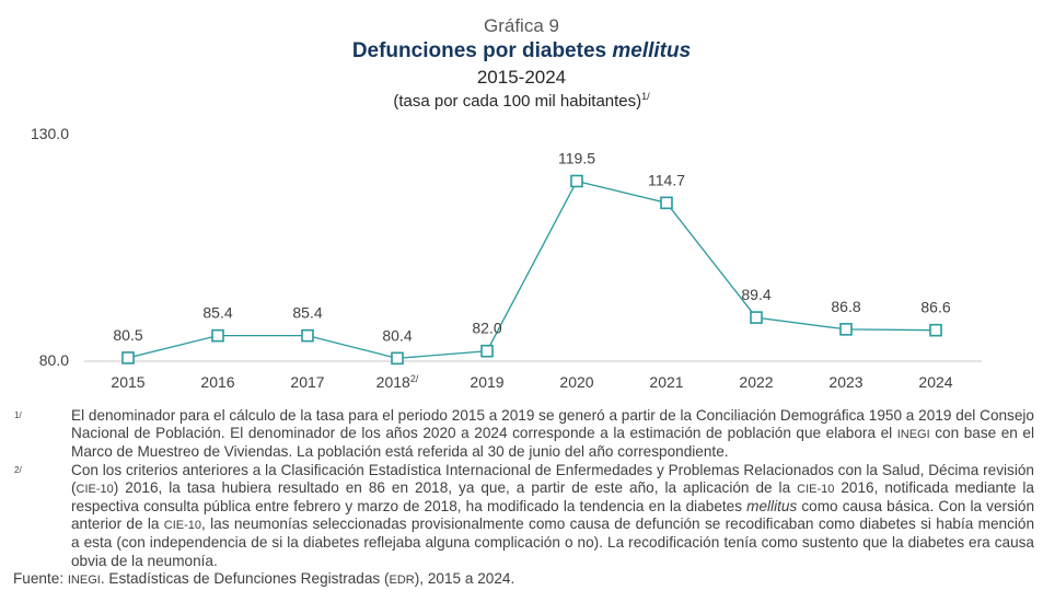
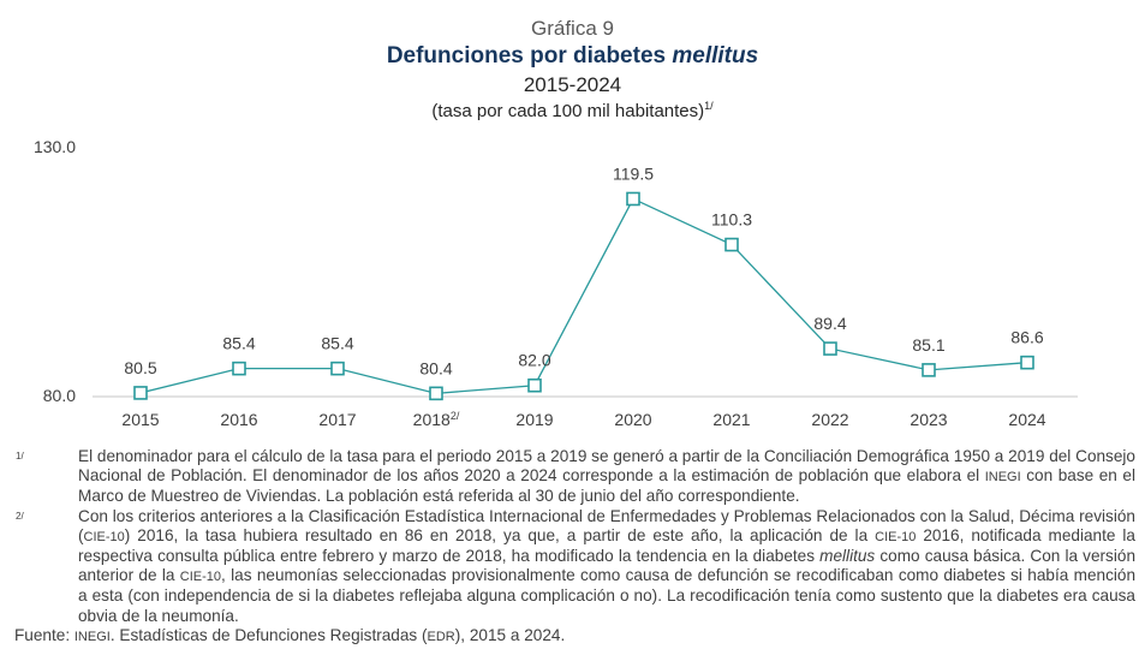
2021: 114.7 -> 110.3
2023: 86.8 -> 85.1
